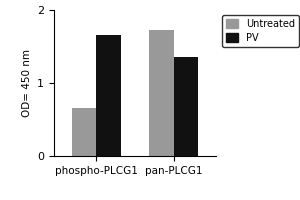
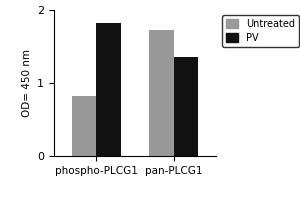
Untreated/phospho-PLCG1: 0.66 -> 0.82
PV/phospho-PLCG1: 1.66 -> 1.82
